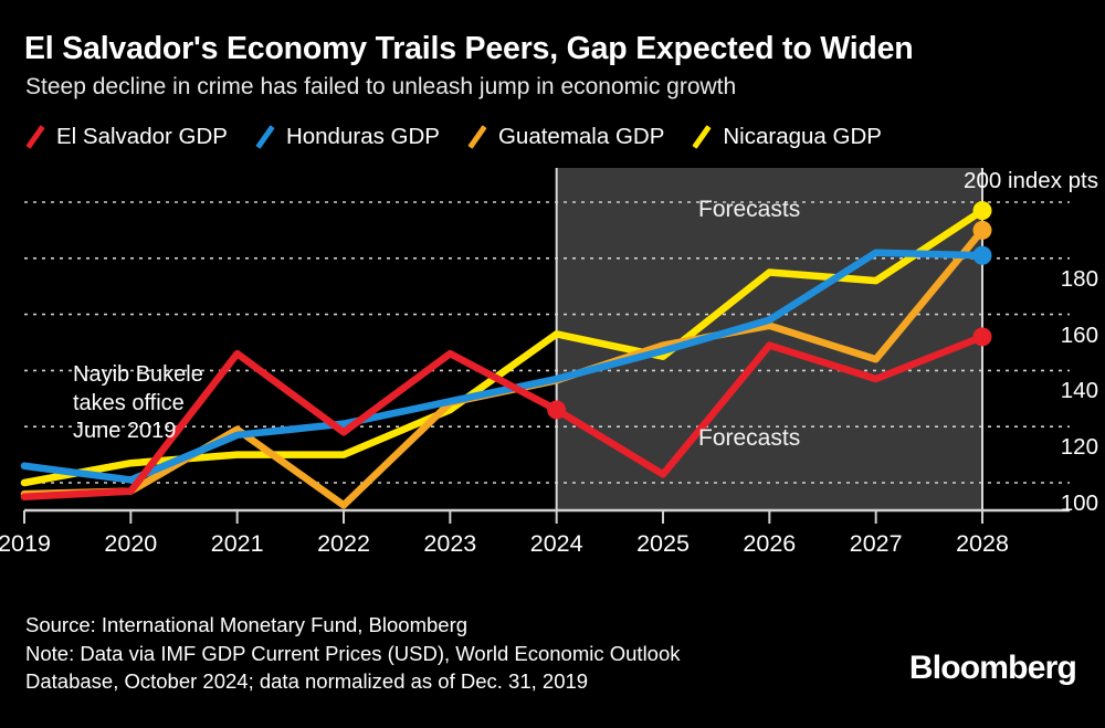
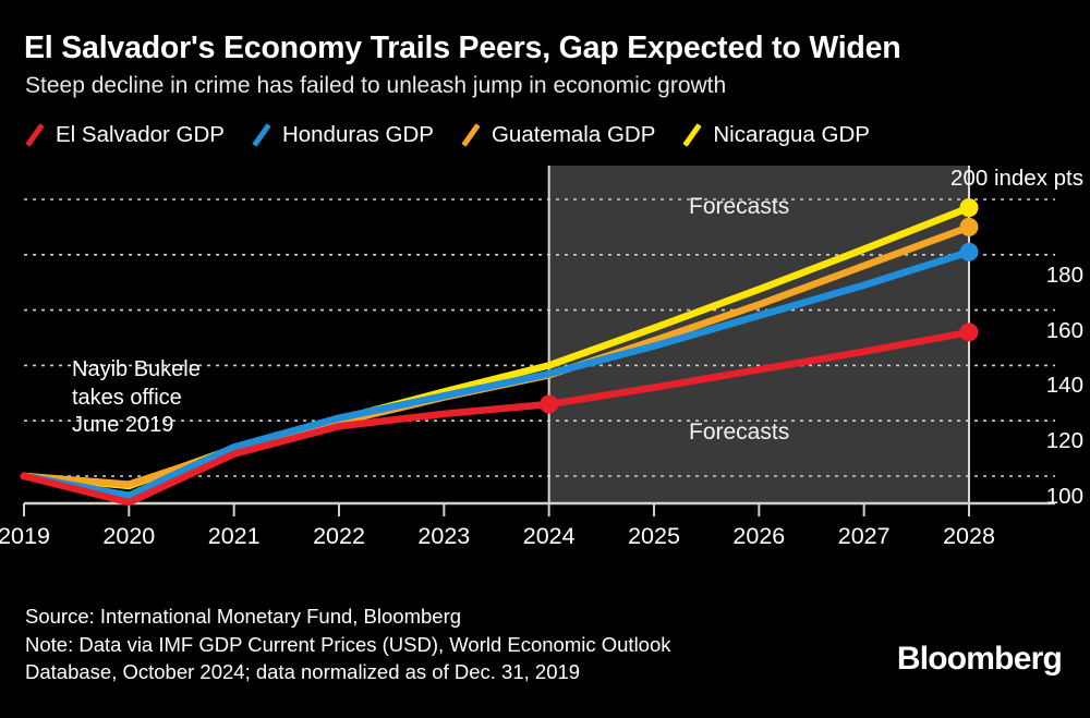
El Salvador GDP/2019: 95 -> 100
Honduras GDP/2019: 106 -> 100
Guatemala GDP/2019: 96 -> 100
El Salvador GDP/2020: 97 -> 90
Honduras GDP/2020: 101 -> 93
Nicaragua GDP/2020: 107 -> 96
El Salvador GDP/2021: 146 -> 108
Honduras GDP/2021: 117 -> 110
Guatemala GDP/2021: 119 -> 110
Guatemala GDP/2022: 92 -> 120
Nicaragua GDP/2022: 110 -> 120
El Salvador GDP/2023: 146 -> 122
Nicaragua GDP/2023: 126 -> 130
Nicaragua GDP/2024: 153 -> 140
El Salvador GDP/2025: 103 -> 132
Nicaragua GDP/2025: 145 -> 154
El Salvador GDP/2026: 149 -> 138
Guatemala GDP/2026: 156 -> 162
Nicaragua GDP/2026: 175 -> 168
El Salvador GDP/2027: 137 -> 145
Honduras GDP/2027: 182 -> 169
Guatemala GDP/2027: 144 -> 176
Nicaragua GDP/2027: 172 -> 182
